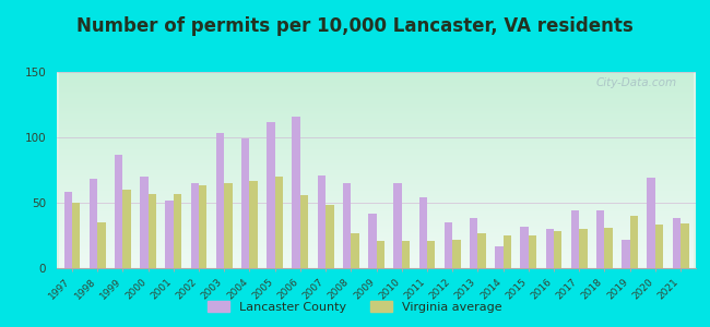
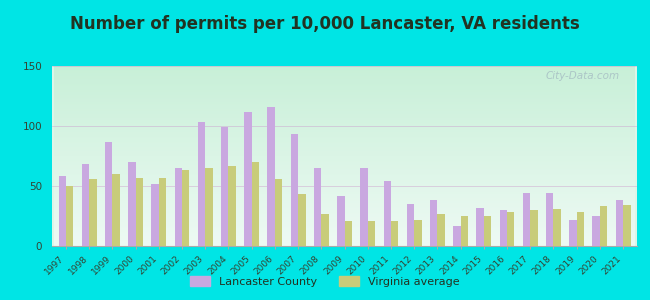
Virginia average/1998: 35 -> 56
Lancaster County/2007: 71 -> 93
Virginia average/2007: 48 -> 43
Virginia average/2019: 40 -> 28
Lancaster County/2020: 69 -> 25
